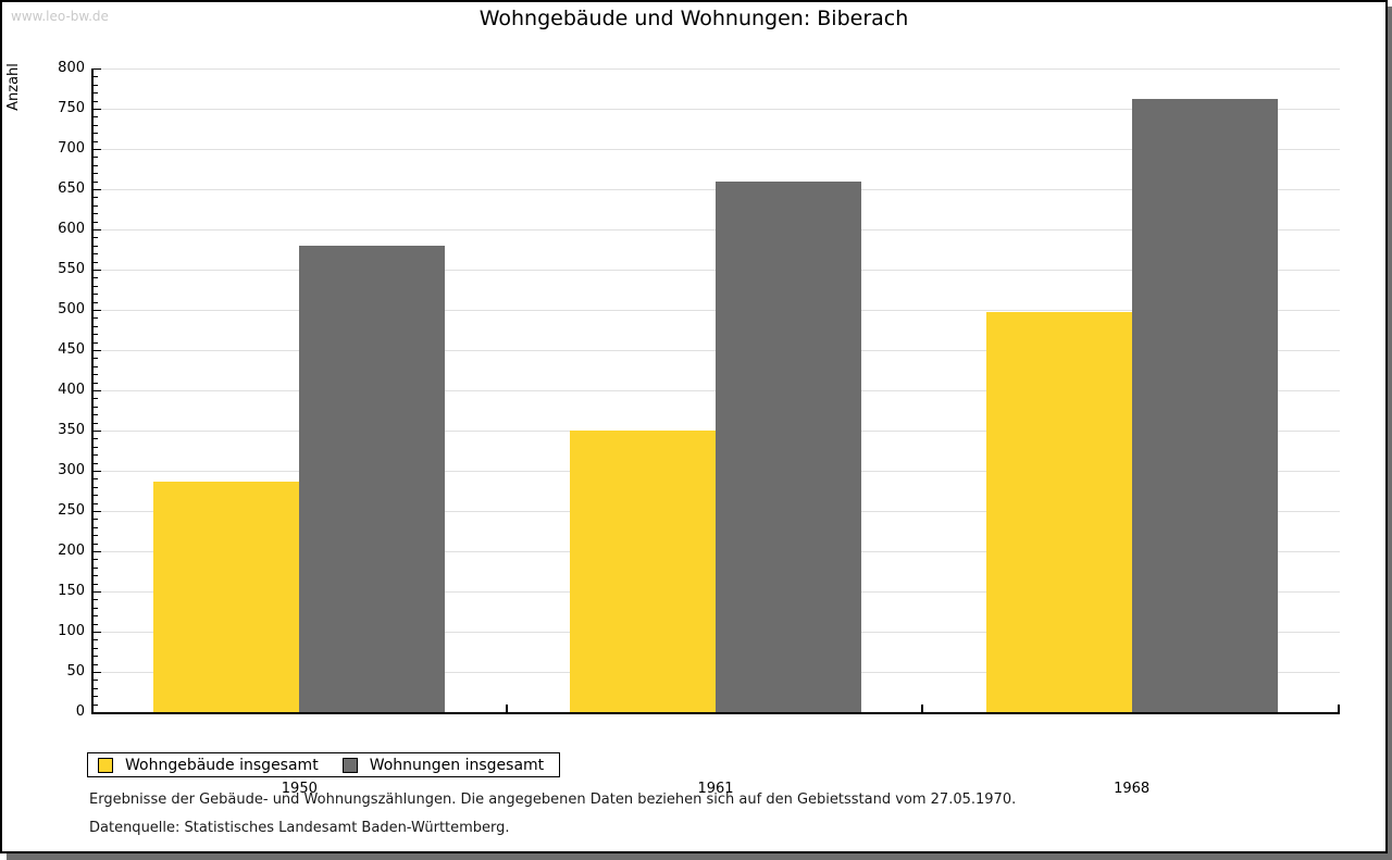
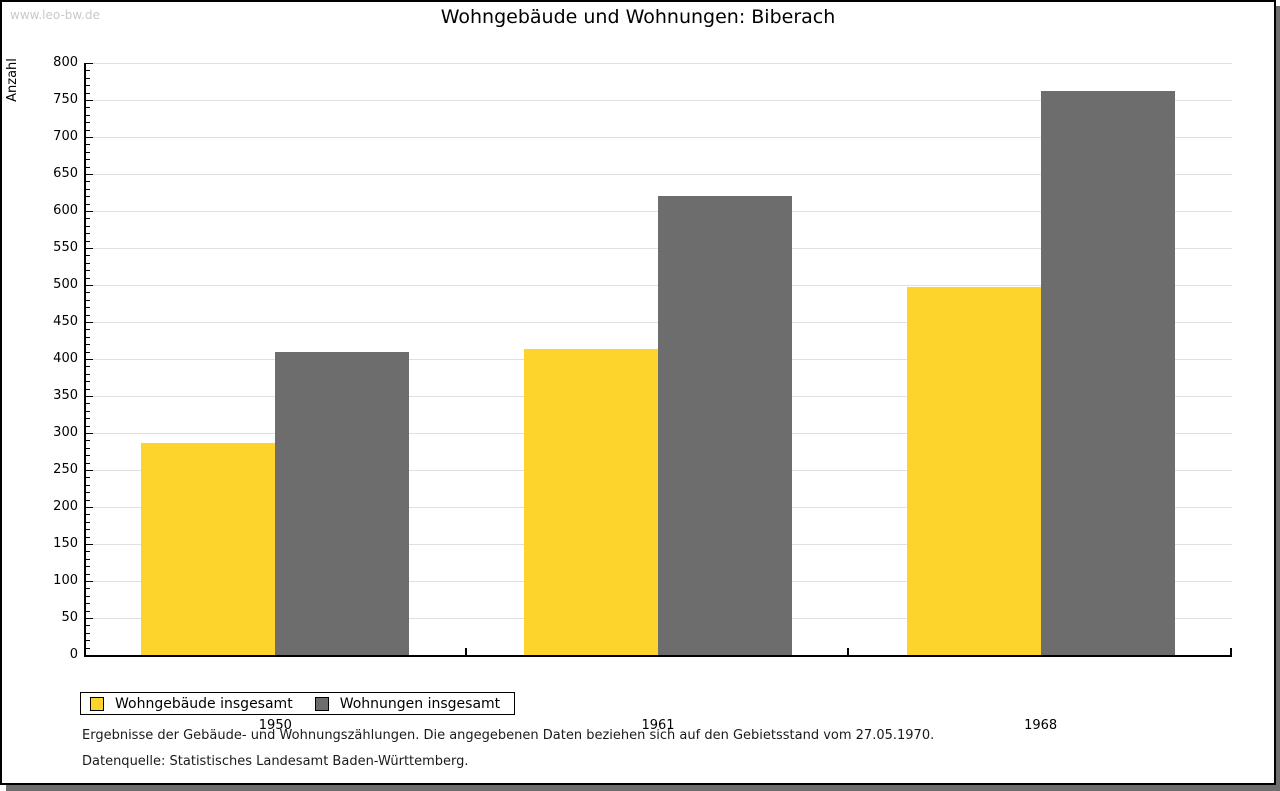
Wohnungen insgesamt/1950: 580 -> 410
Wohngebäude insgesamt/1961: 350 -> 410
Wohnungen insgesamt/1961: 660 -> 620
